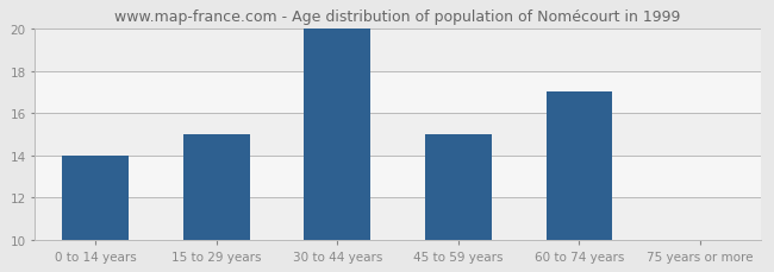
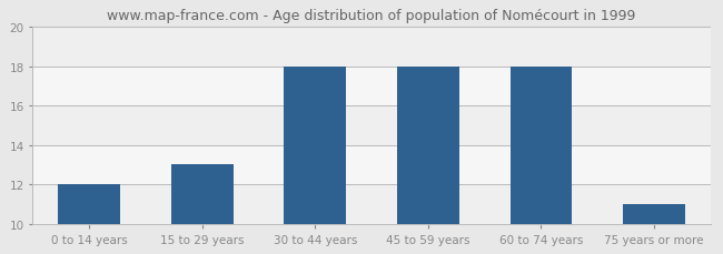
0 to 14 years: 14 -> 12
15 to 29 years: 15 -> 13
30 to 44 years: 20 -> 18
45 to 59 years: 15 -> 18
60 to 74 years: 17 -> 18
75 years or more: 10 -> 11
